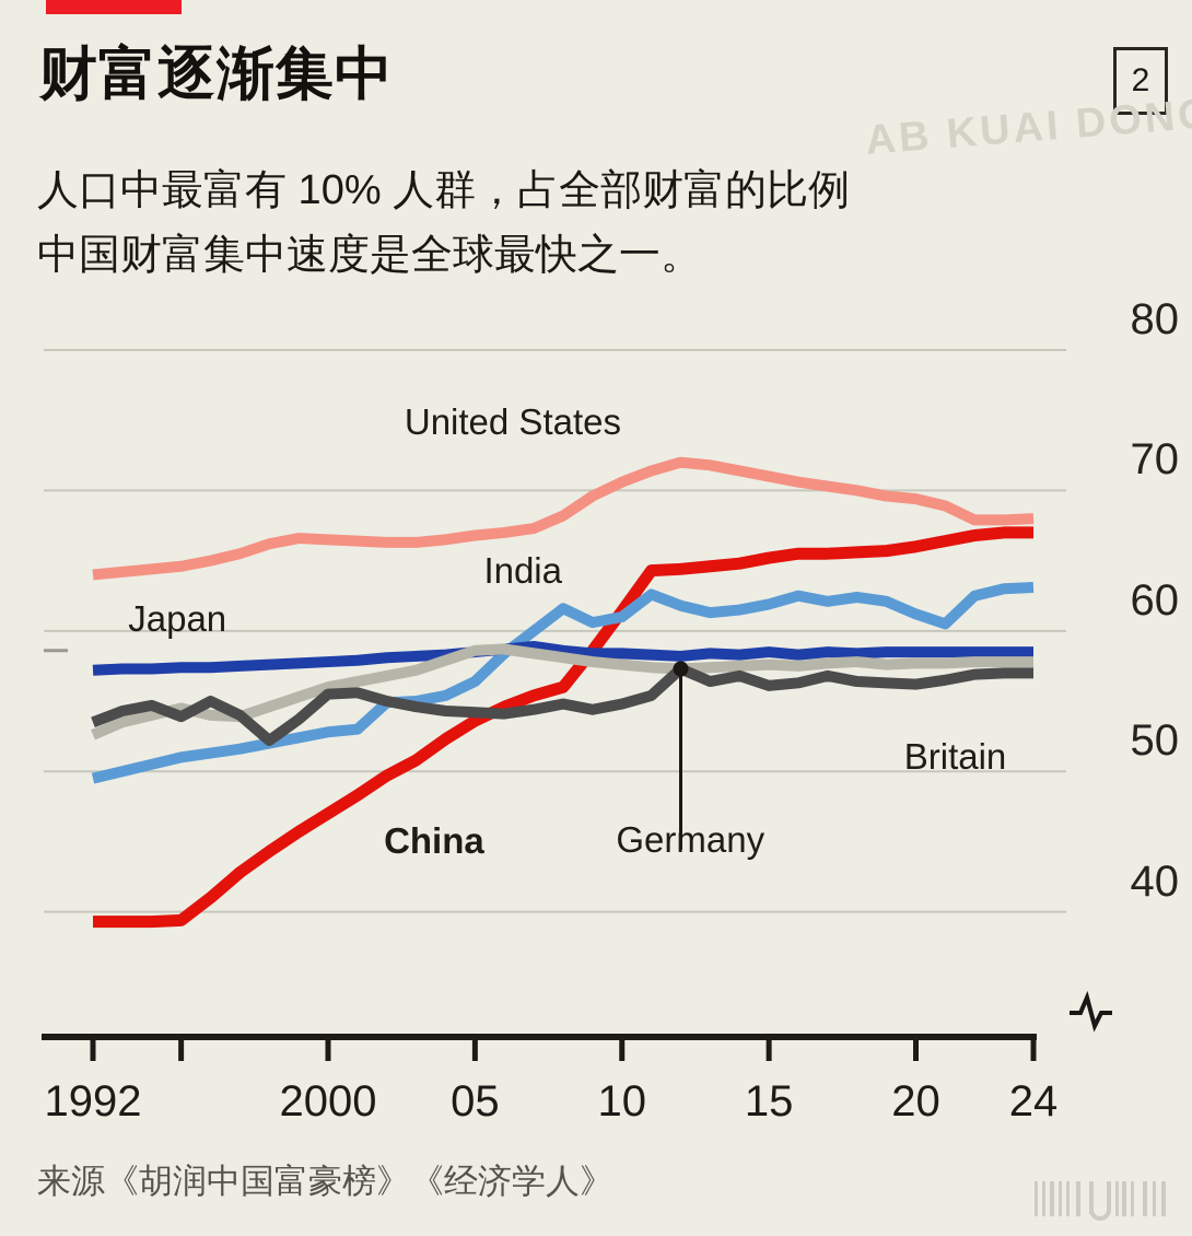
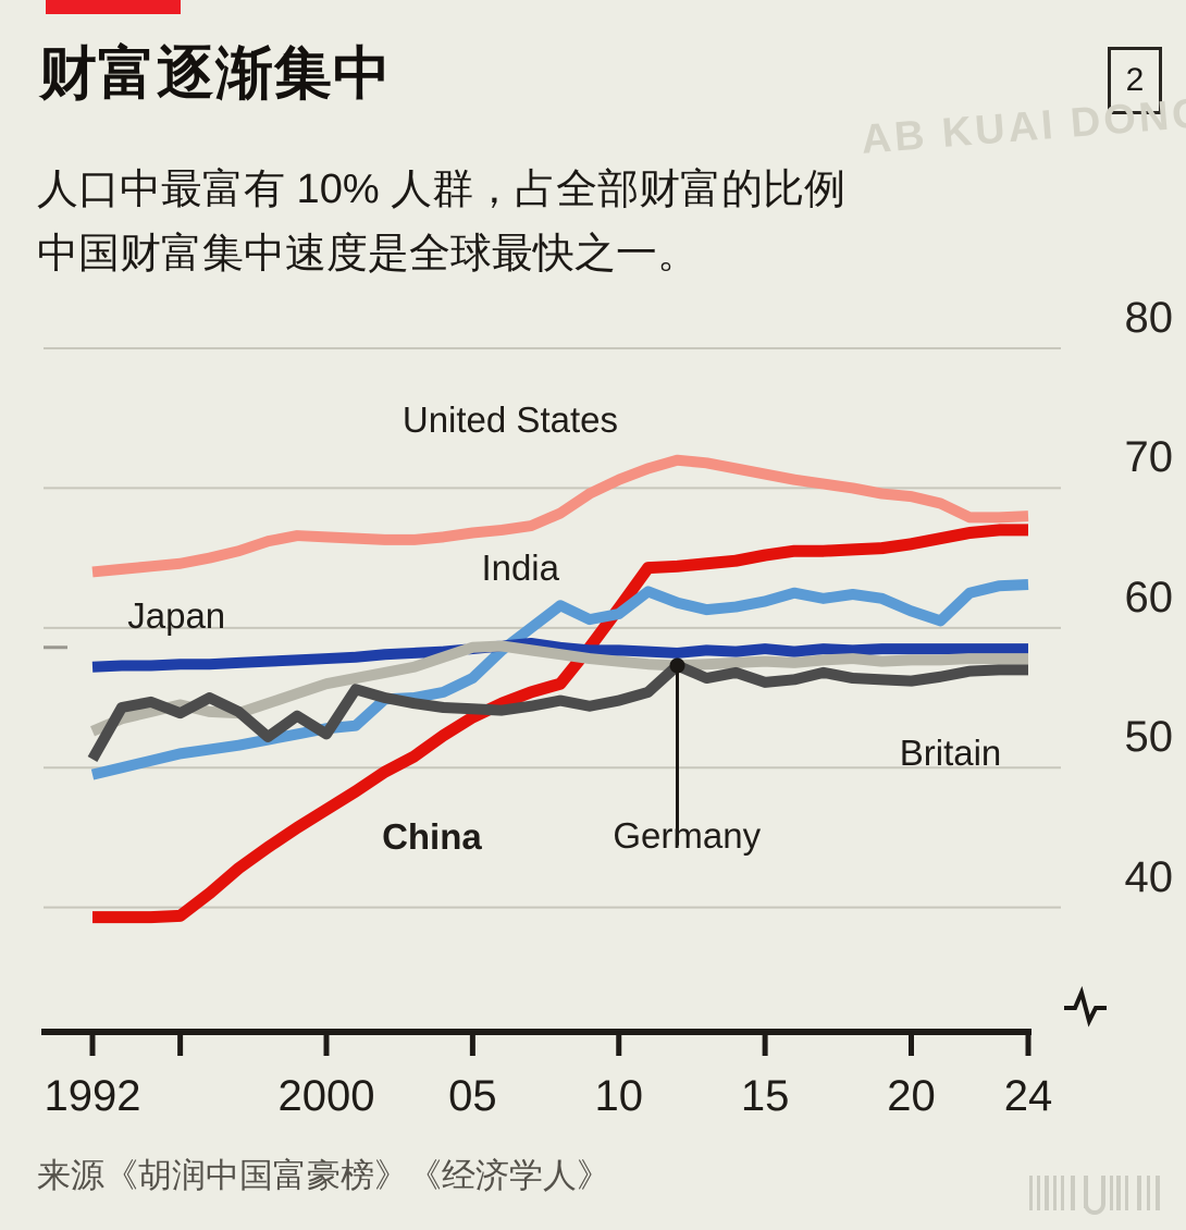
Britain/1992: 53.5 -> 50.6
Britain/2000: 55.5 -> 52.4
